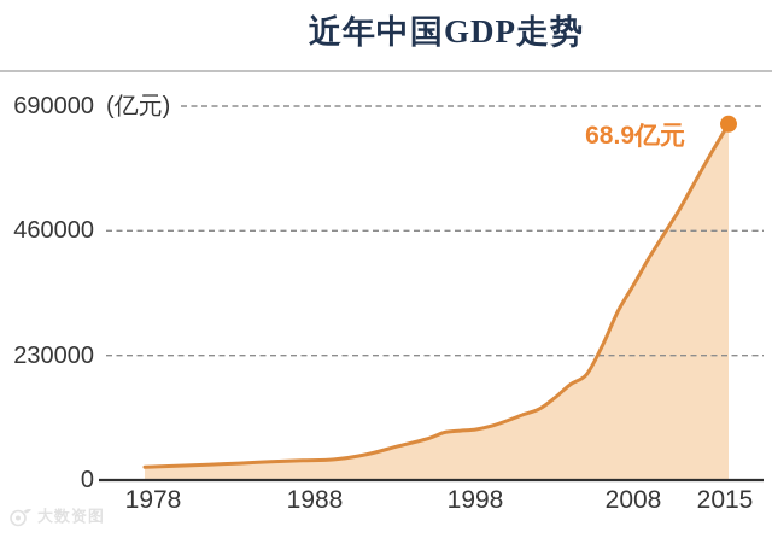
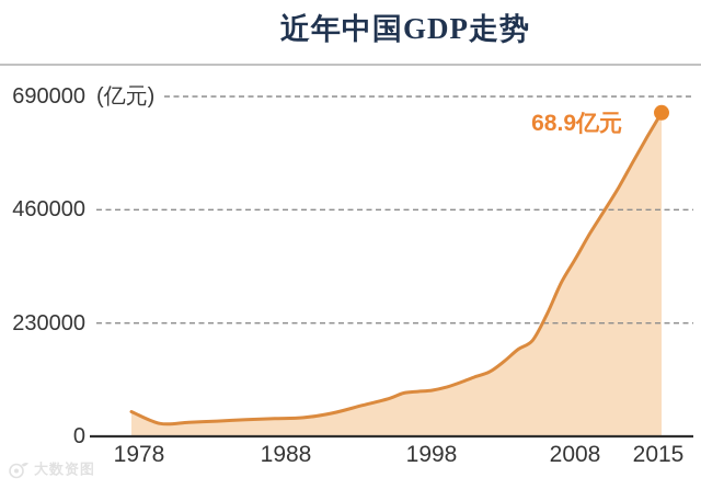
1978: 20000 -> 50000
